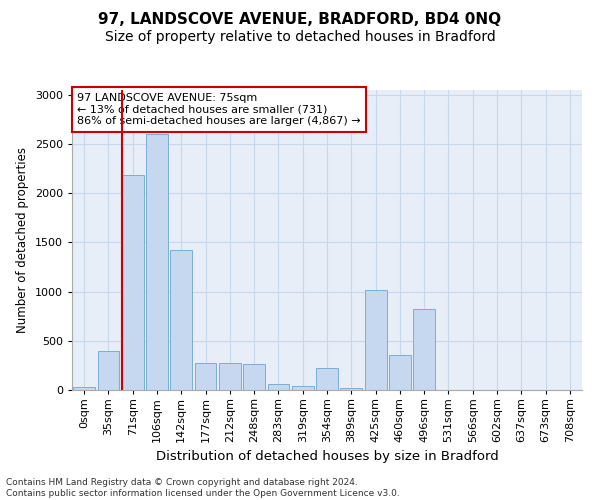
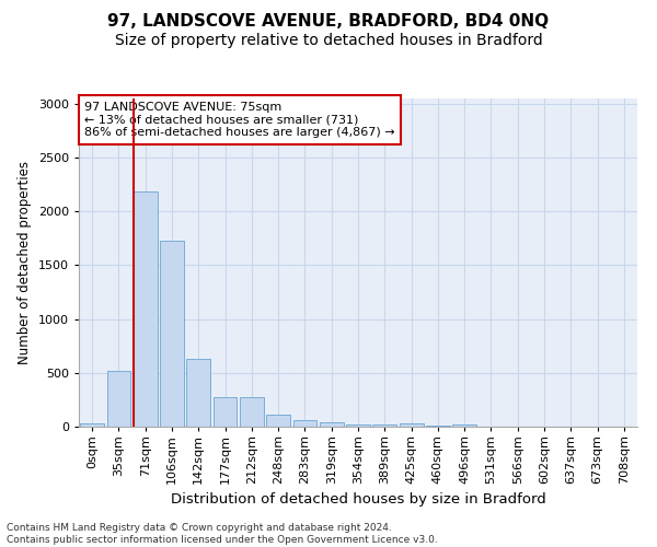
35sqm: 400 -> 520
106sqm: 2600 -> 1730
142sqm: 1420 -> 640
248sqm: 260 -> 120
354sqm: 220 -> 20
425sqm: 1020 -> 30
460sqm: 360 -> 10
496sqm: 820 -> 20
